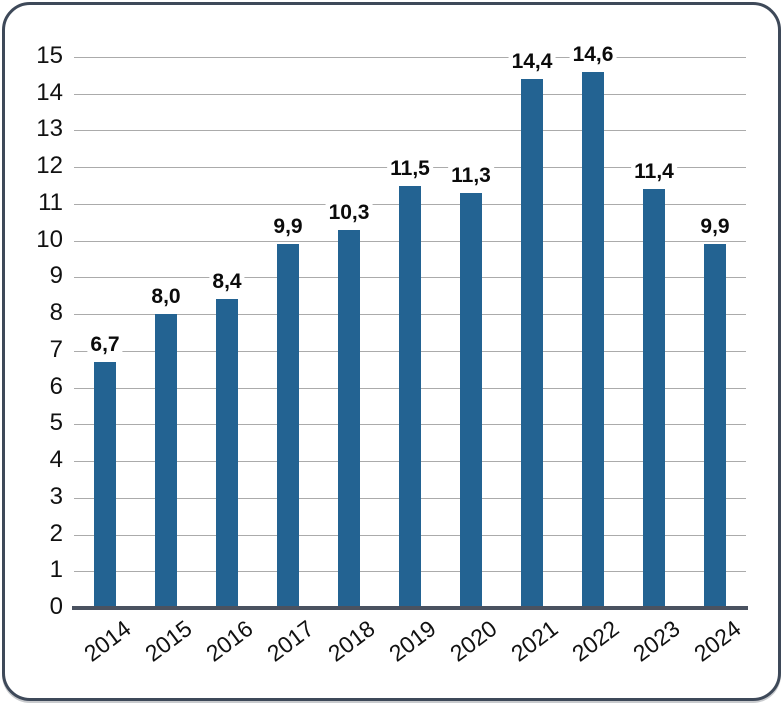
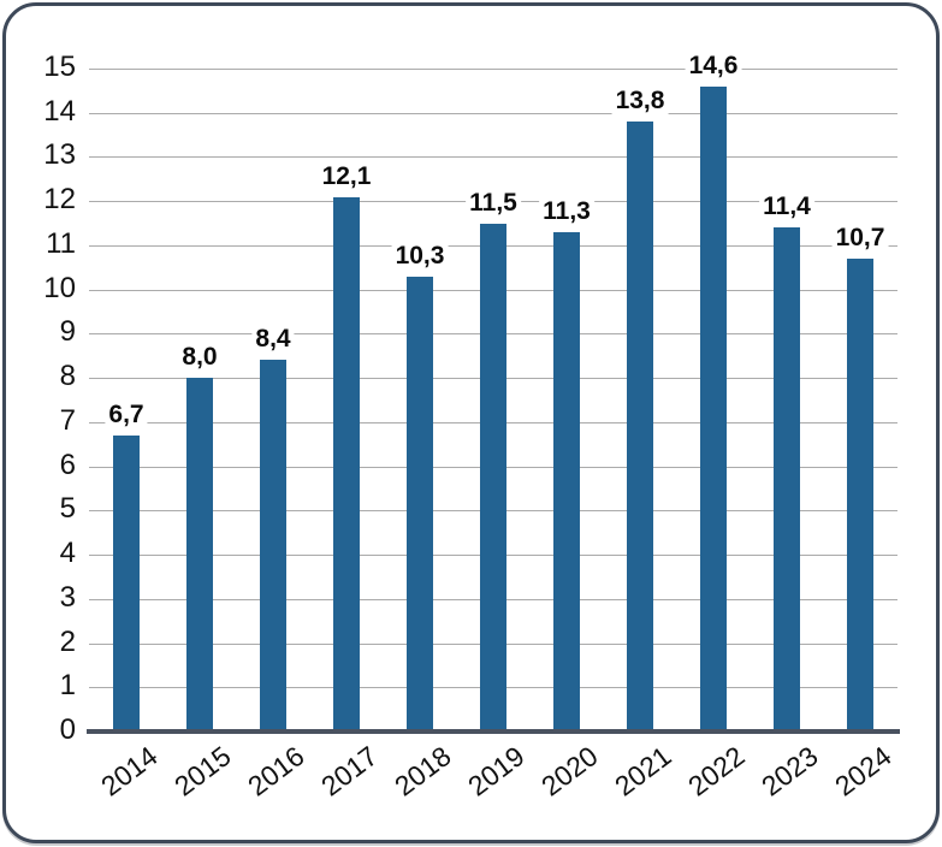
2017: 9,9 -> 12,1
2021: 14,4 -> 13,8
2024: 9,9 -> 10,7
